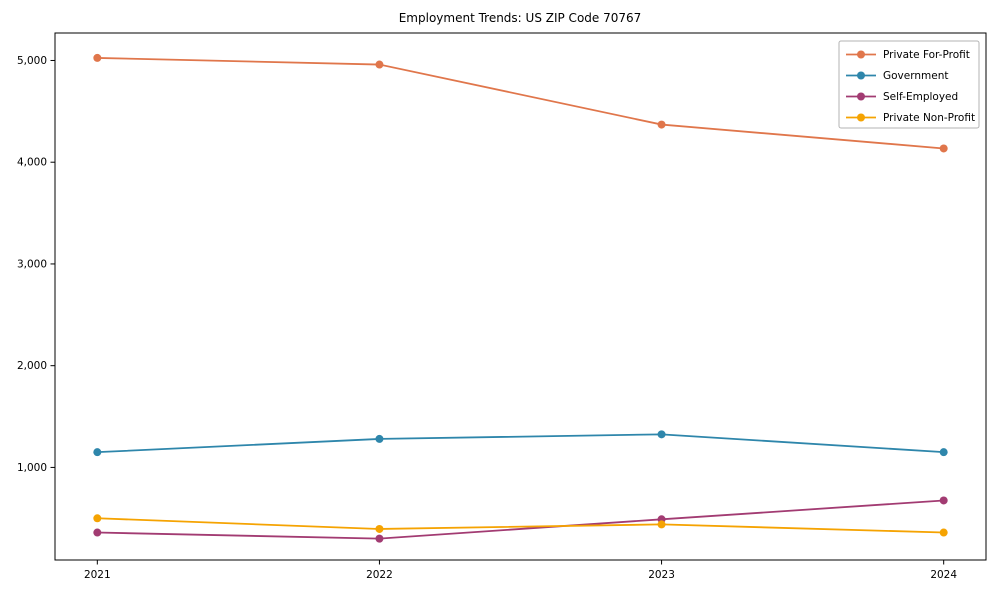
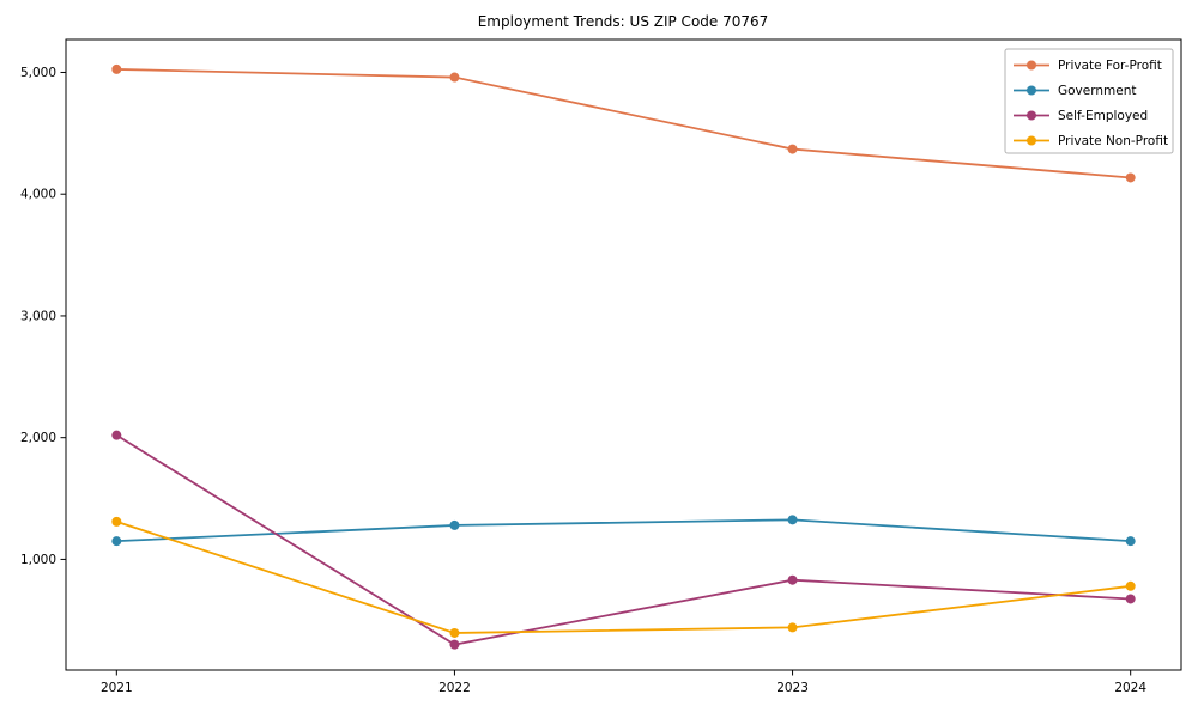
Self-Employed/2021: 360 -> 2020
Private Non-Profit/2021: 500 -> 1310
Self-Employed/2023: 490 -> 830
Private Non-Profit/2024: 360 -> 780
